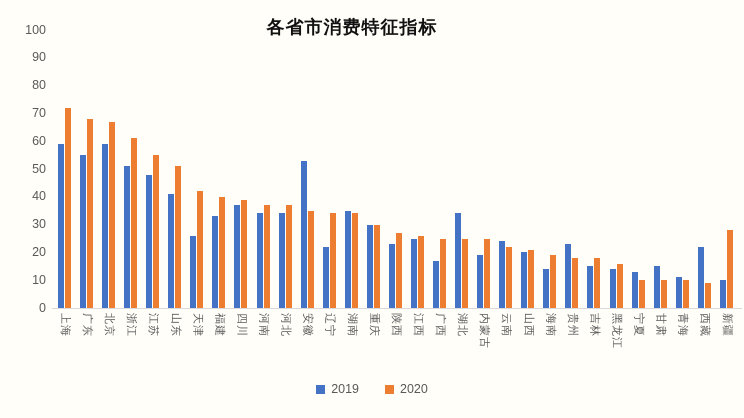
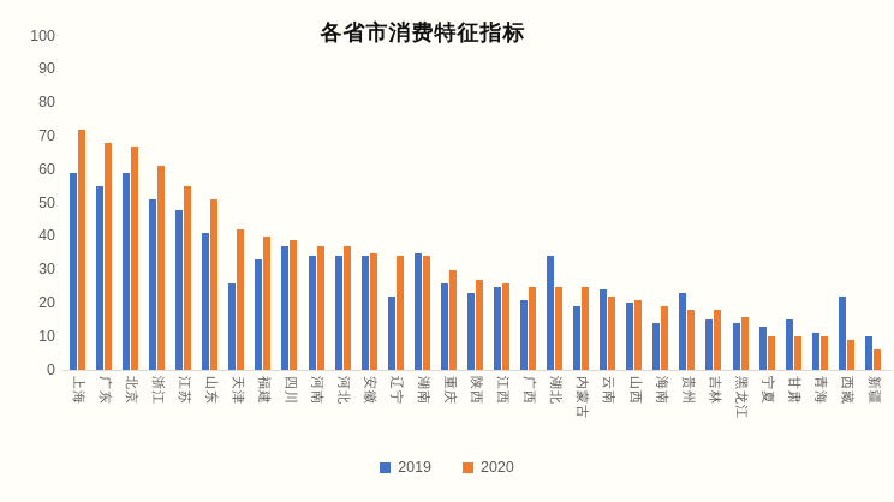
2019/安徽: 53 -> 34
2019/重庆: 30 -> 26
2019/广西: 17 -> 21
2020/新疆: 28 -> 6
